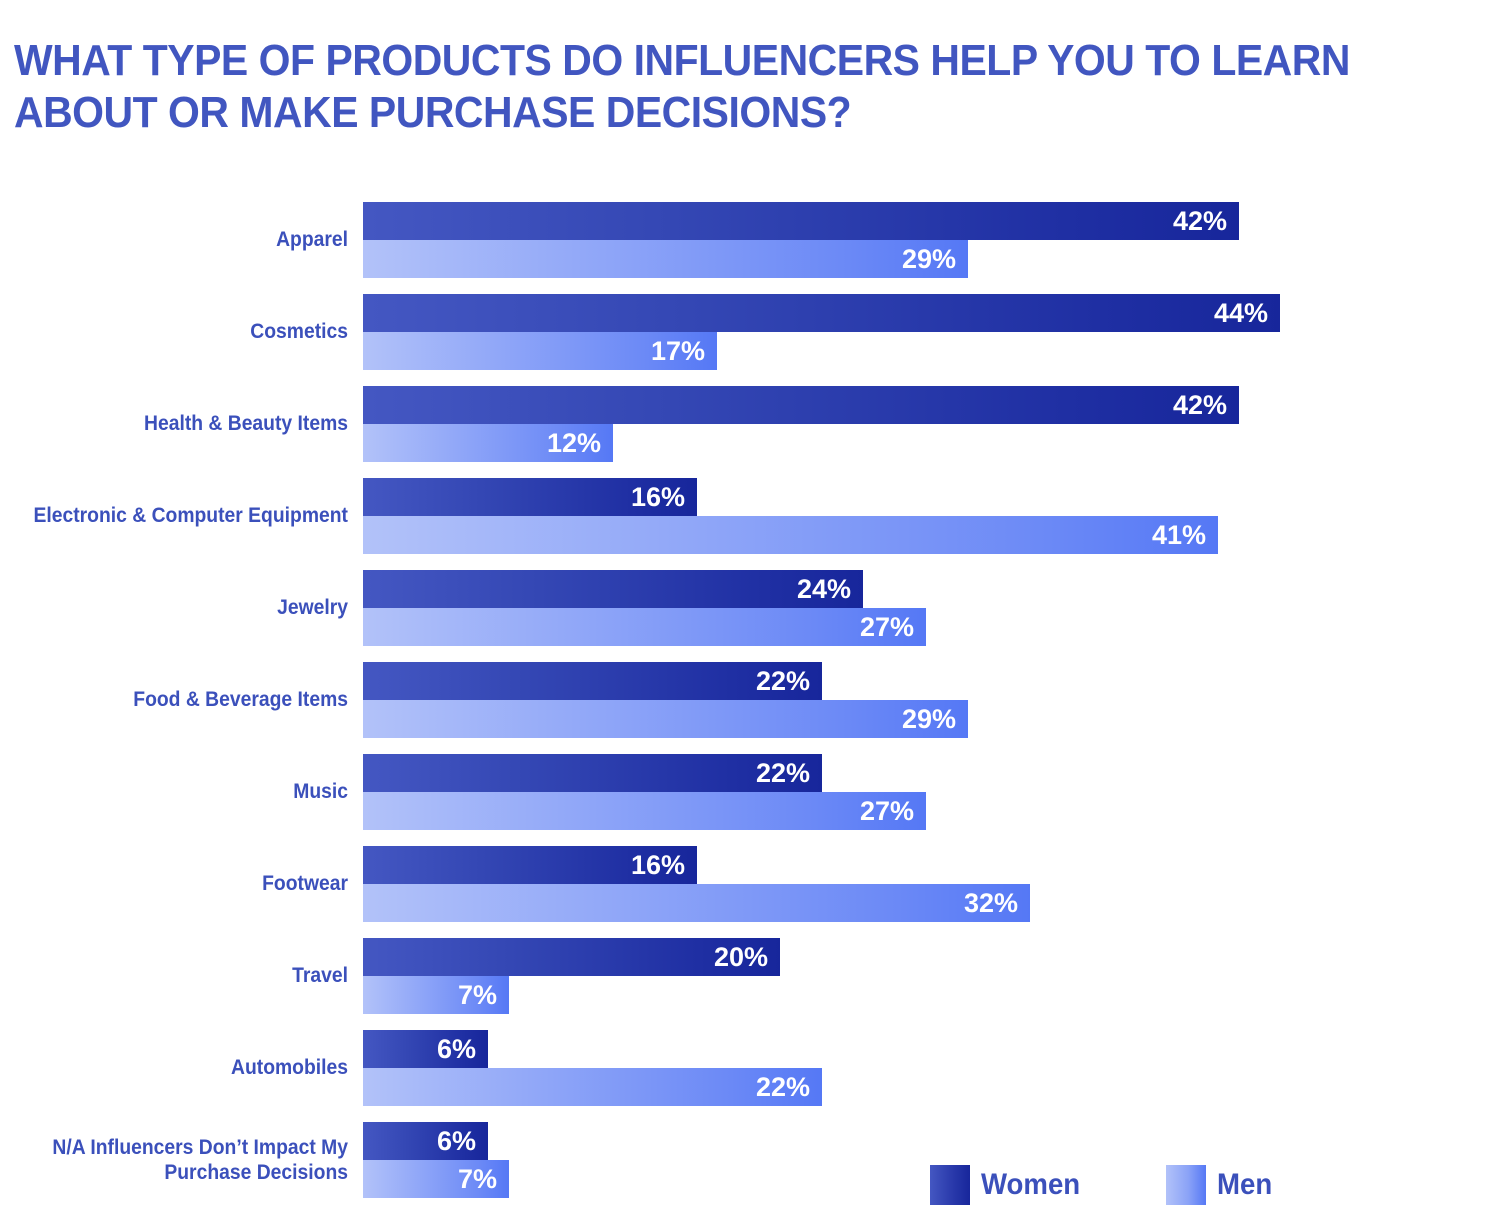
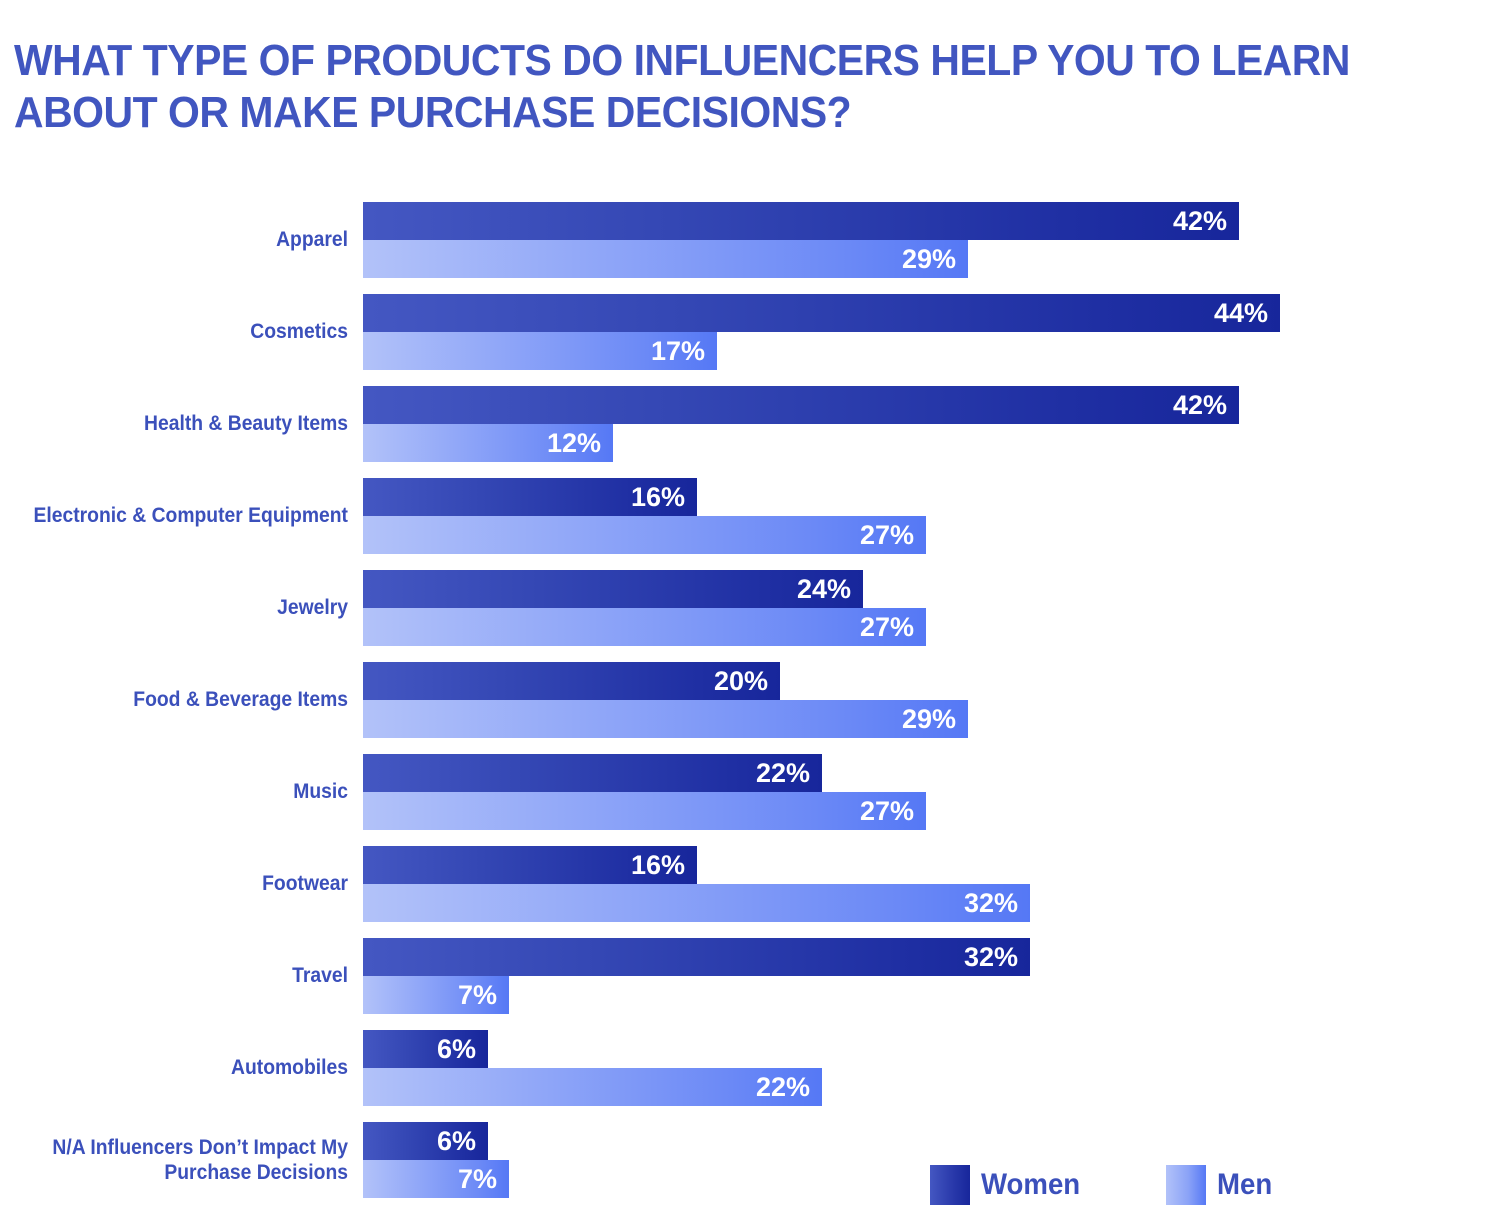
Men/Electronic & Computer Equipment: 41% -> 27%
Women/Food & Beverage Items: 22% -> 20%
Women/Travel: 20% -> 32%
